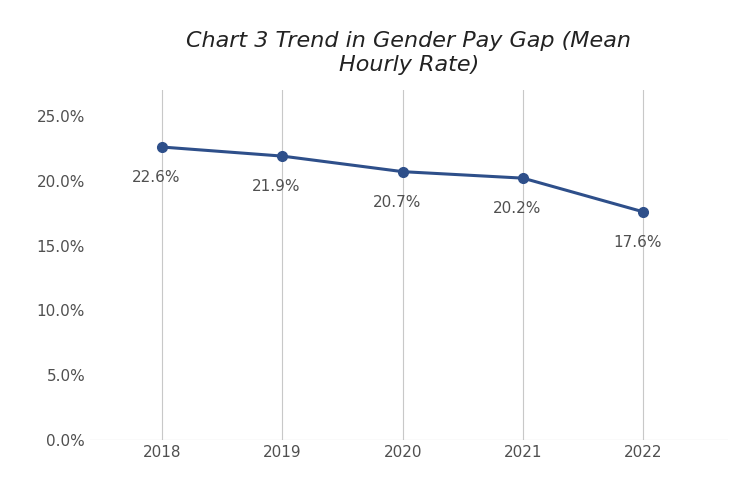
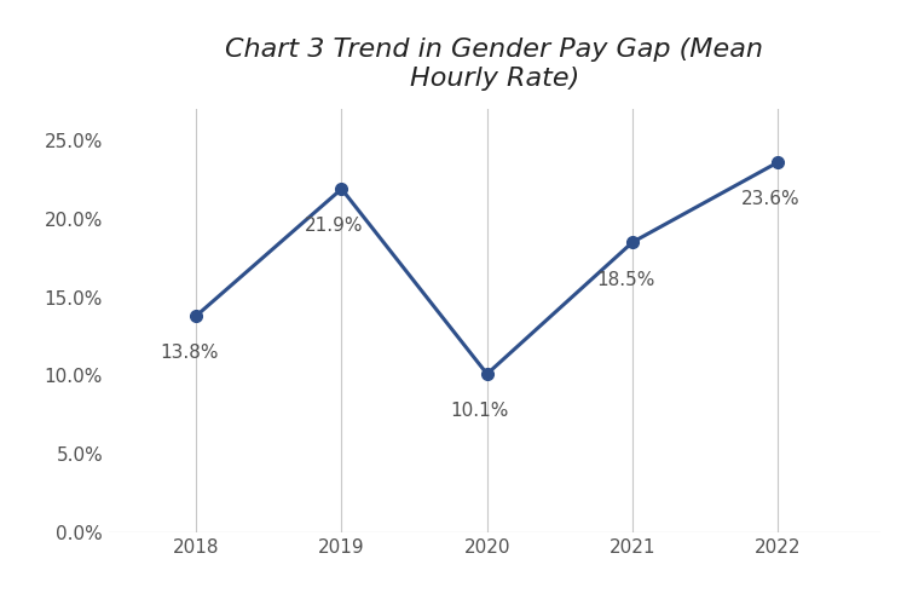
2018: 22.6% -> 13.8%
2020: 20.7% -> 10.1%
2021: 20.2% -> 18.5%
2022: 17.6% -> 23.6%
